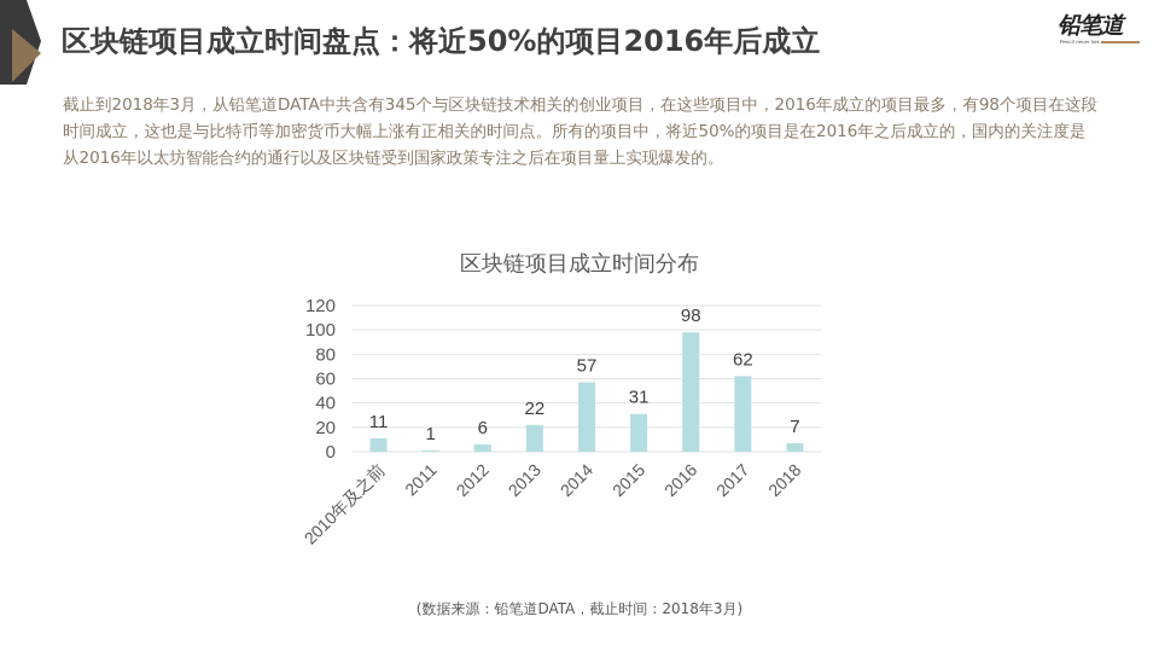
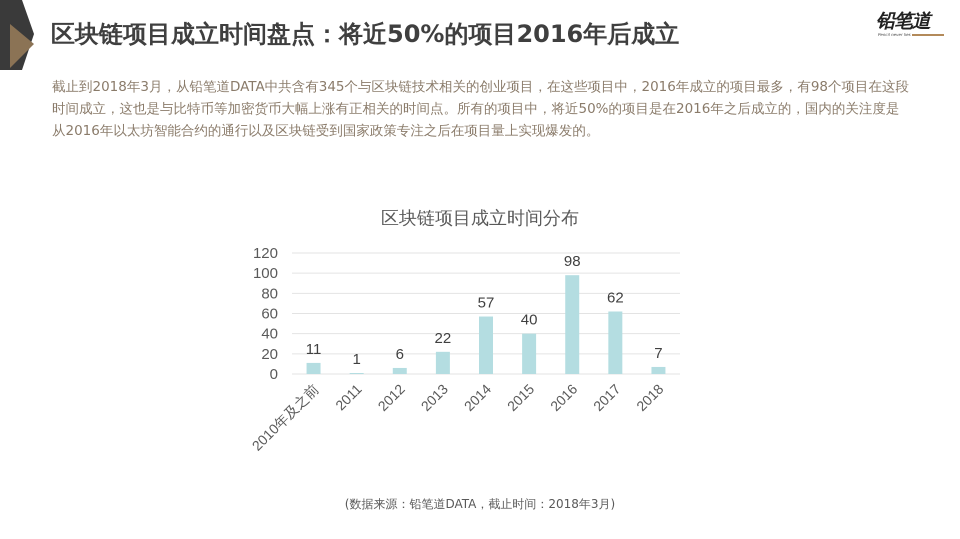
2015: 31 -> 40
